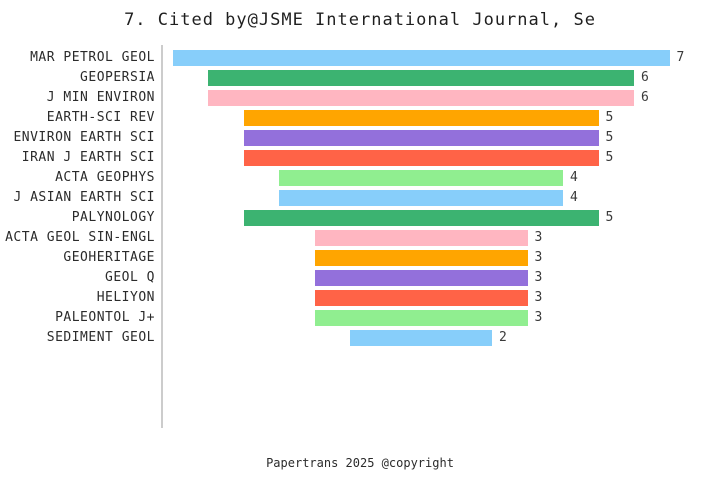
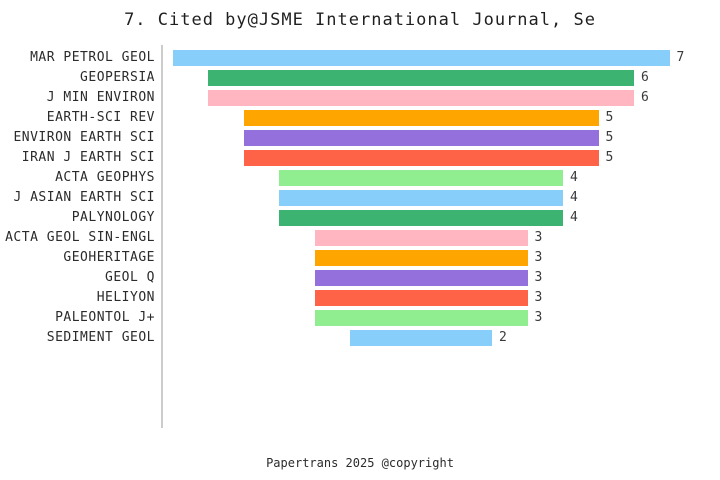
PALYNOLOGY: 5 -> 4
